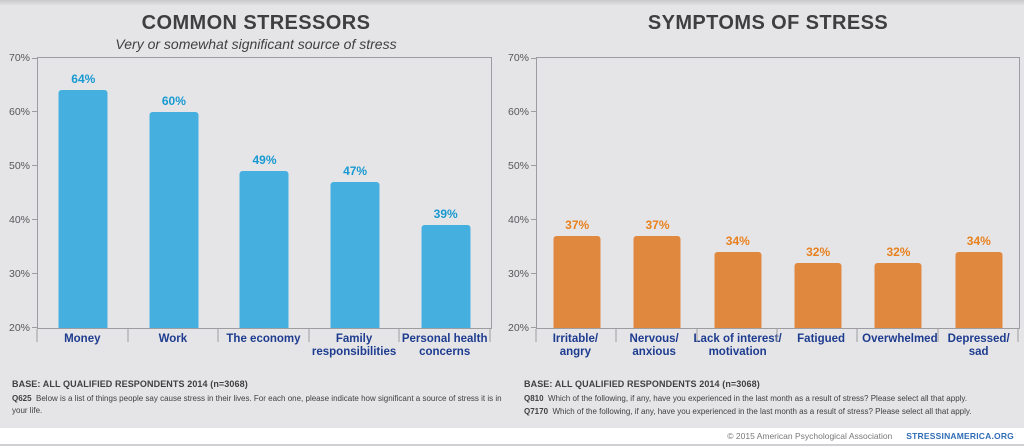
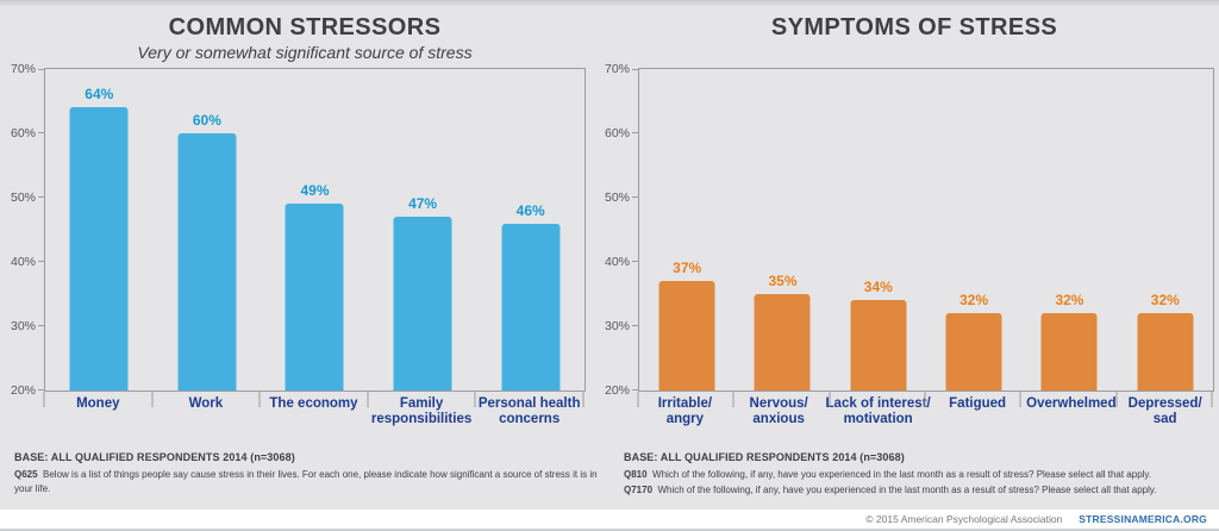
COMMON STRESSORS/Personal health concerns: 39% -> 46%
SYMPTOMS OF STRESS/Nervous/ anxious: 37% -> 35%
SYMPTOMS OF STRESS/Depressed/ sad: 34% -> 32%
